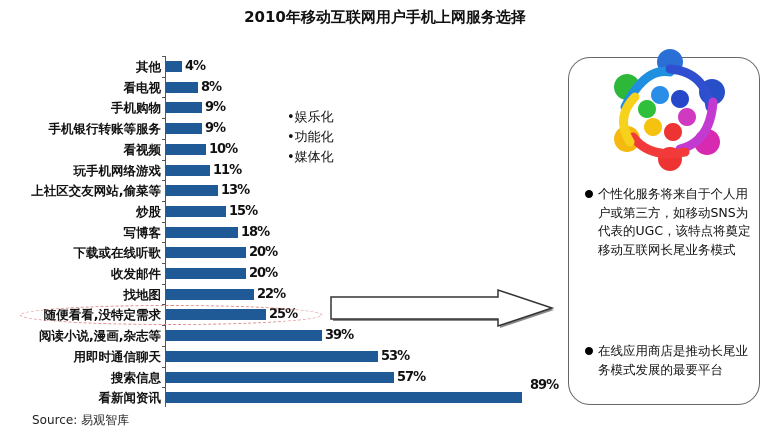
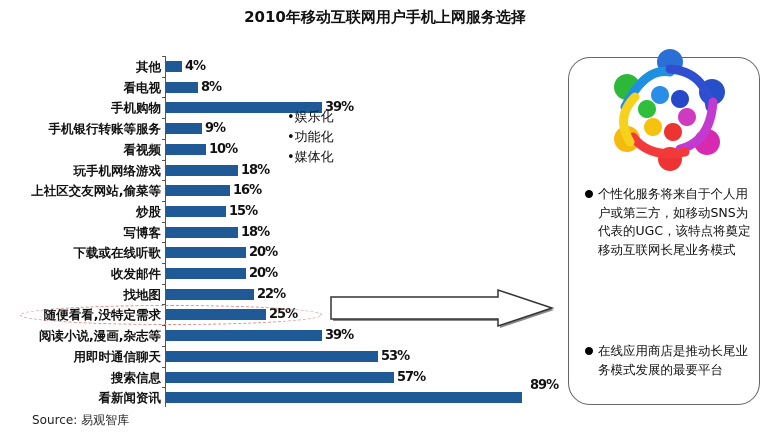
手机购物: 9% -> 39%
玩手机网络游戏: 11% -> 18%
上社区交友网站,偷菜等: 13% -> 16%
